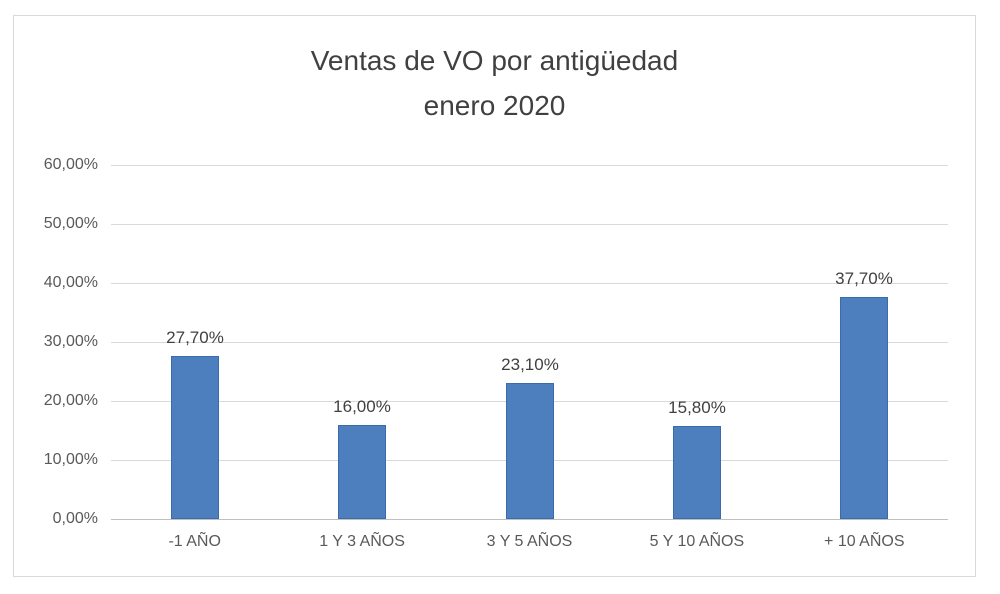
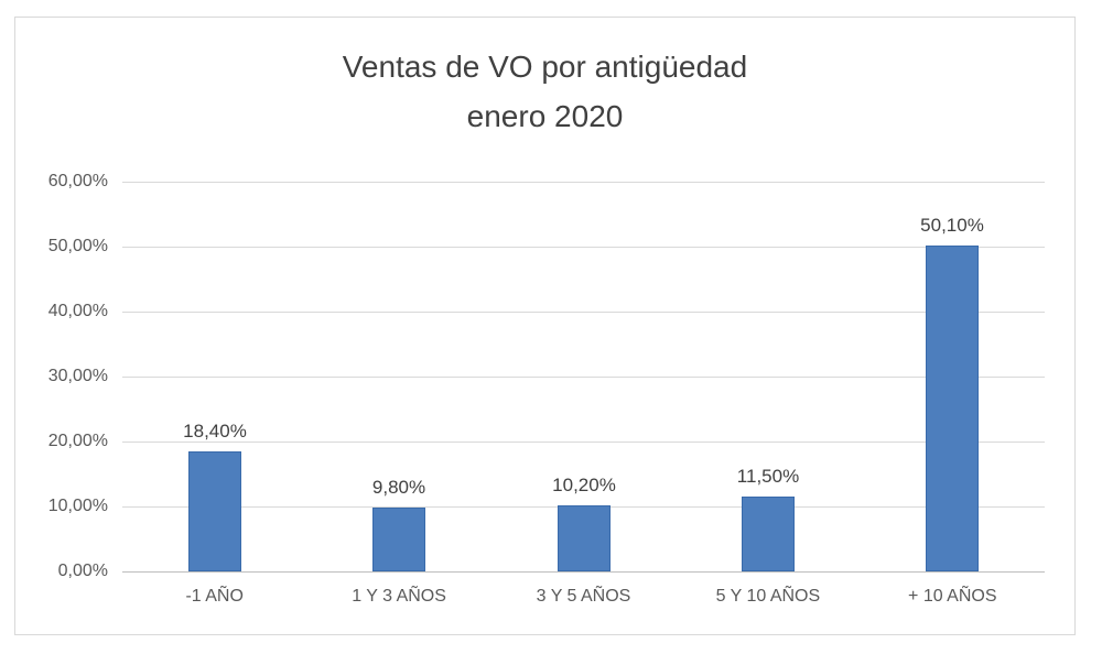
-1 AÑO: 27,70% -> 18,40%
1 Y 3 AÑOS: 16,00% -> 9,80%
3 Y 5 AÑOS: 23,10% -> 10,20%
5 Y 10 AÑOS: 15,80% -> 11,50%
+ 10 AÑOS: 37,70% -> 50,10%
